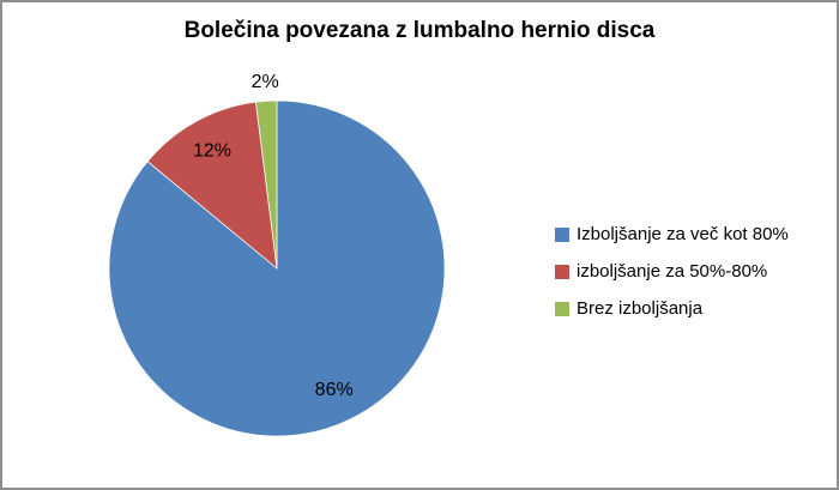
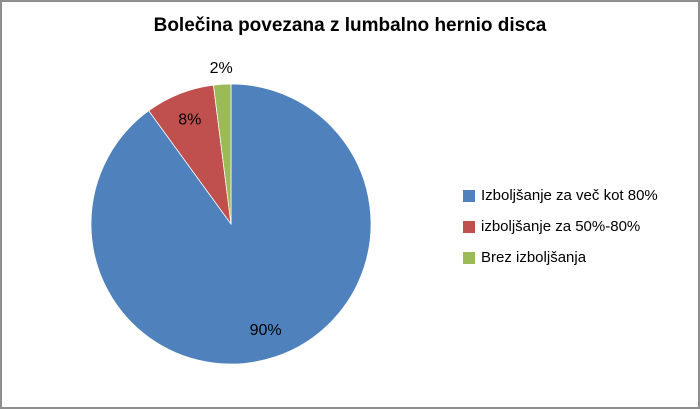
Izboljšanje za več kot 80%: 86% -> 90%
izboljšanje za 50%-80%: 12% -> 8%
